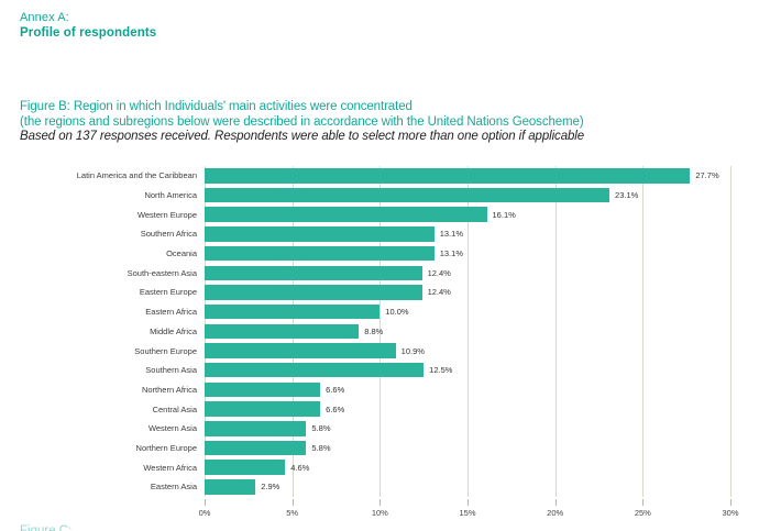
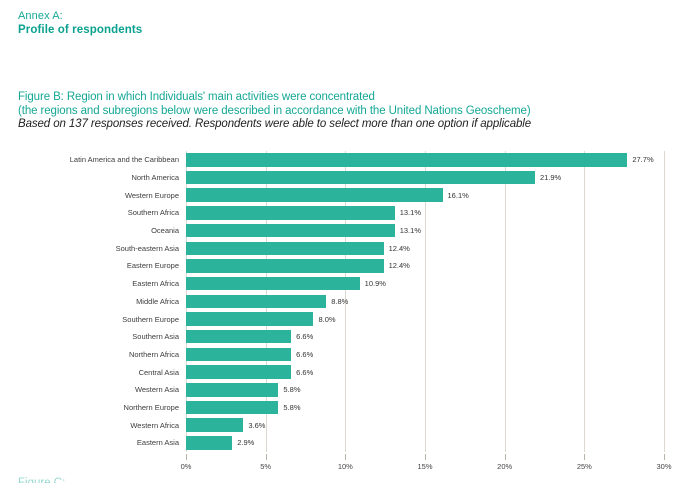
North America: 23.1% -> 21.9%
Eastern Africa: 10.0% -> 10.9%
Southern Europe: 10.9% -> 8.0%
Southern Asia: 12.5% -> 6.6%
Western Africa: 4.6% -> 3.6%
